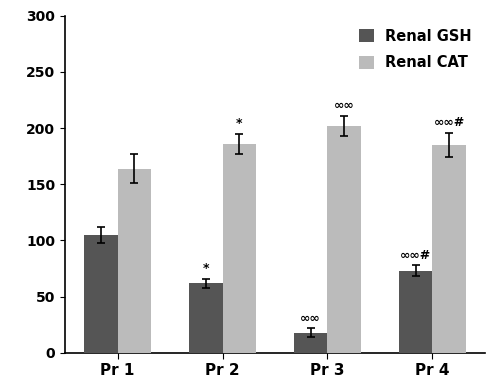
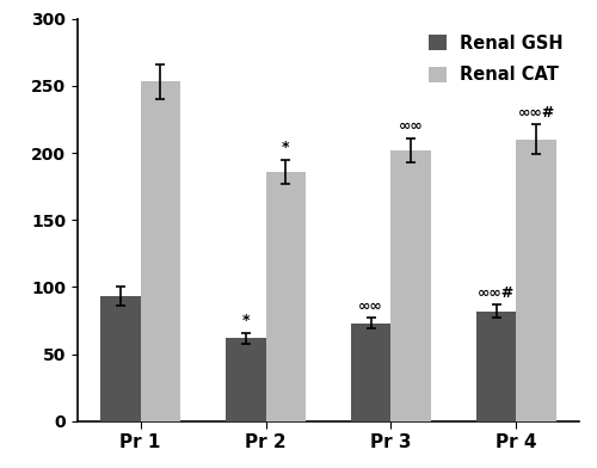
Renal GSH/Pr 1: 105 -> 93
Renal CAT/Pr 1: 164 -> 253
Renal GSH/Pr 3: 18 -> 73
Renal GSH/Pr 4: 73 -> 82
Renal CAT/Pr 4: 185 -> 210
